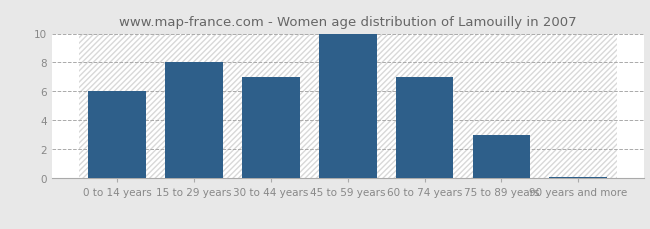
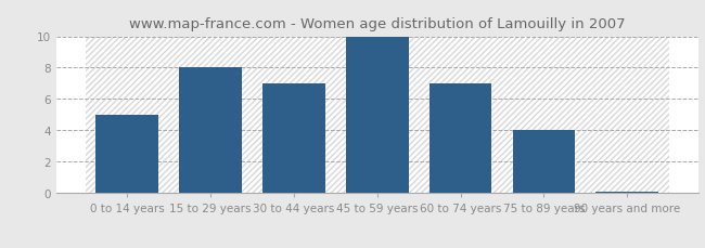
0 to 14 years: 6.0 -> 5.0
75 to 89 years: 3.0 -> 4.0
